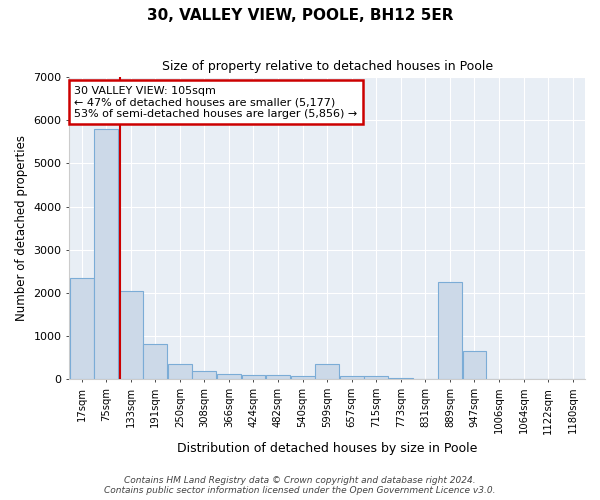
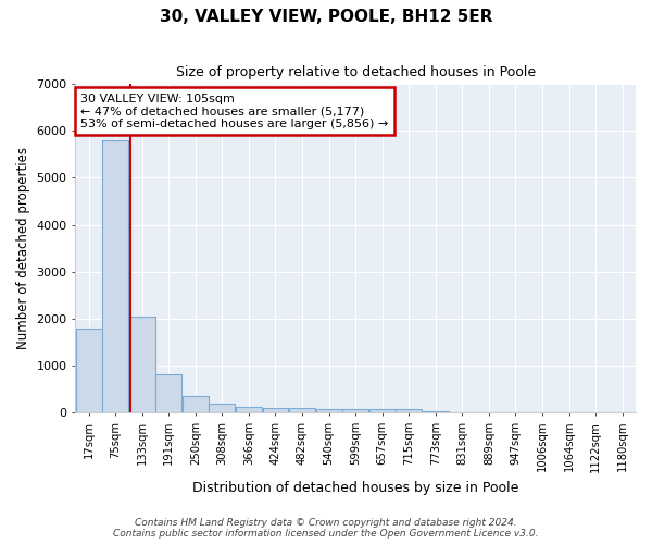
17sqm: 2350 -> 1780
599sqm: 350 -> 60
889sqm: 2250 -> 10
947sqm: 650 -> 10
